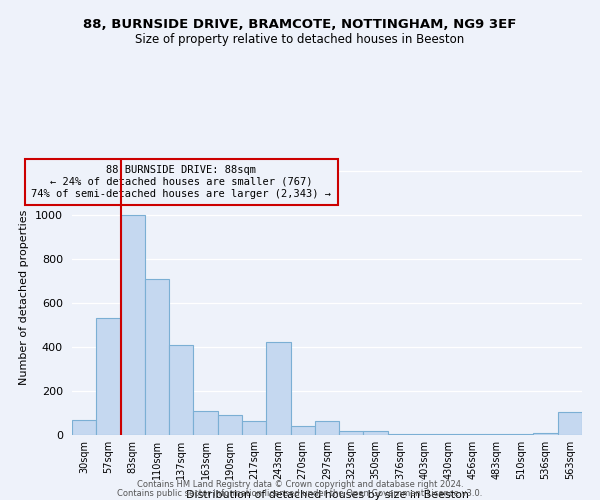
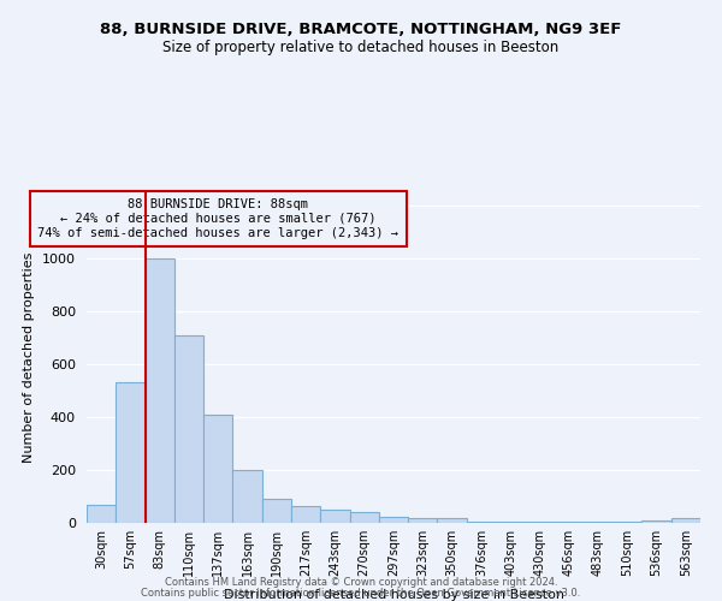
163sqm: 110 -> 200
243sqm: 425 -> 50
297sqm: 65 -> 25
563sqm: 105 -> 20
